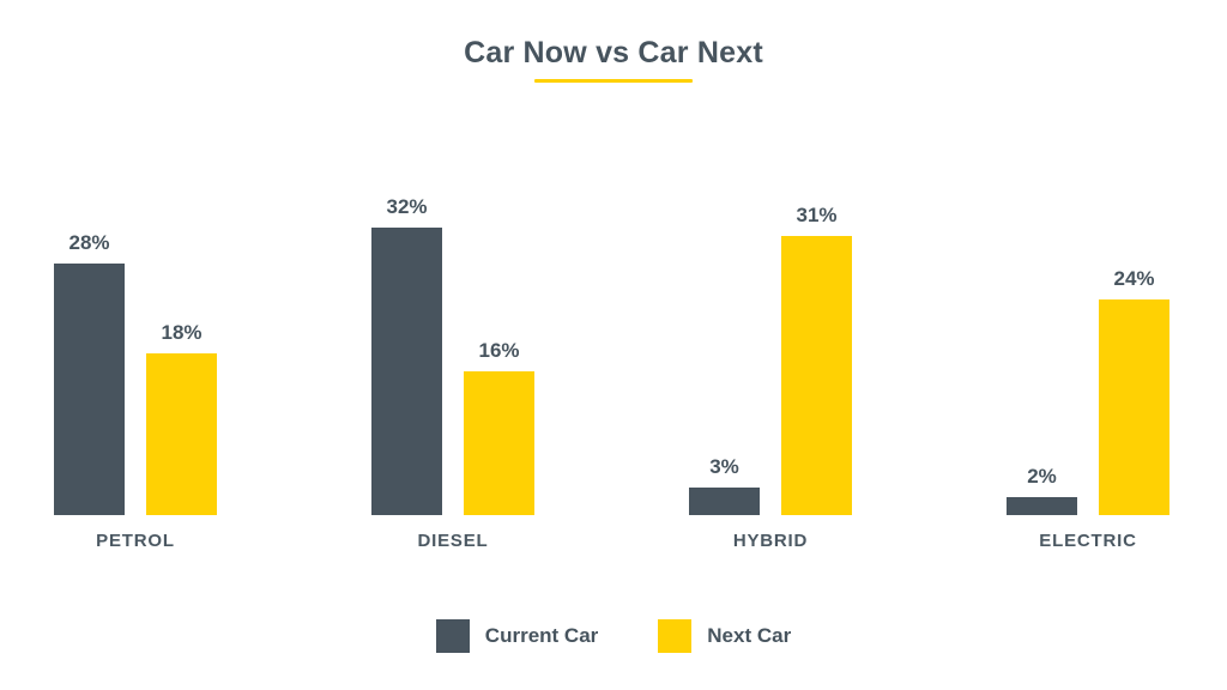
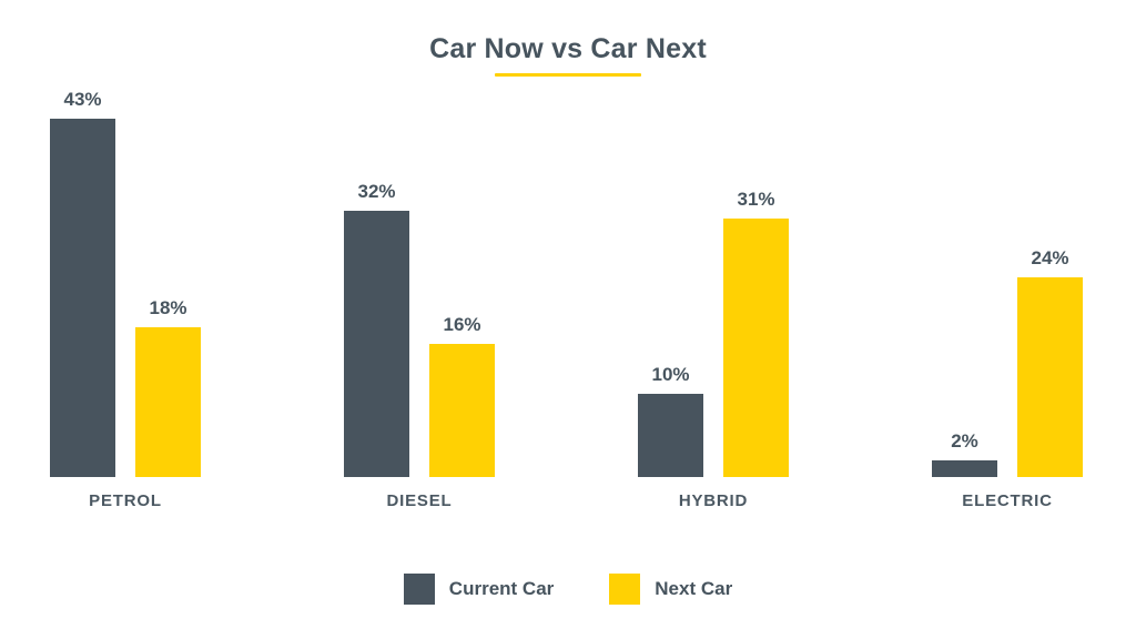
Current Car/PETROL: 28% -> 43%
Current Car/HYBRID: 3% -> 10%
